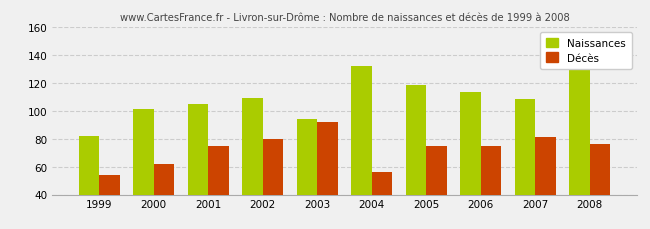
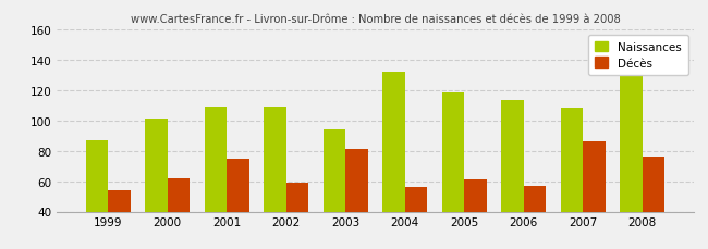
Naissances/1999: 82 -> 87
Naissances/2001: 105 -> 109
Décès/2002: 80 -> 59
Décès/2003: 92 -> 81
Décès/2005: 75 -> 61
Décès/2006: 75 -> 57
Décès/2007: 81 -> 86
